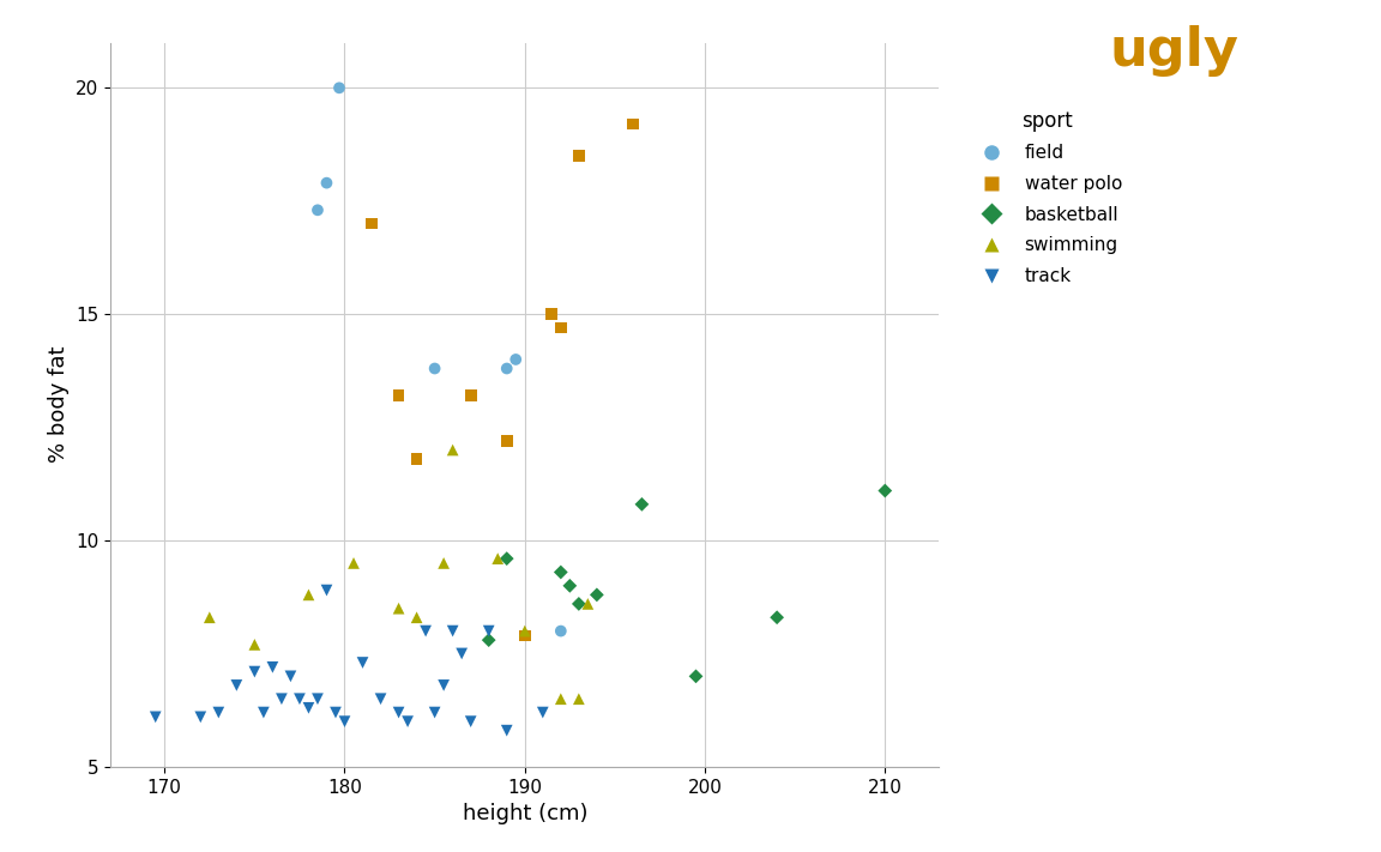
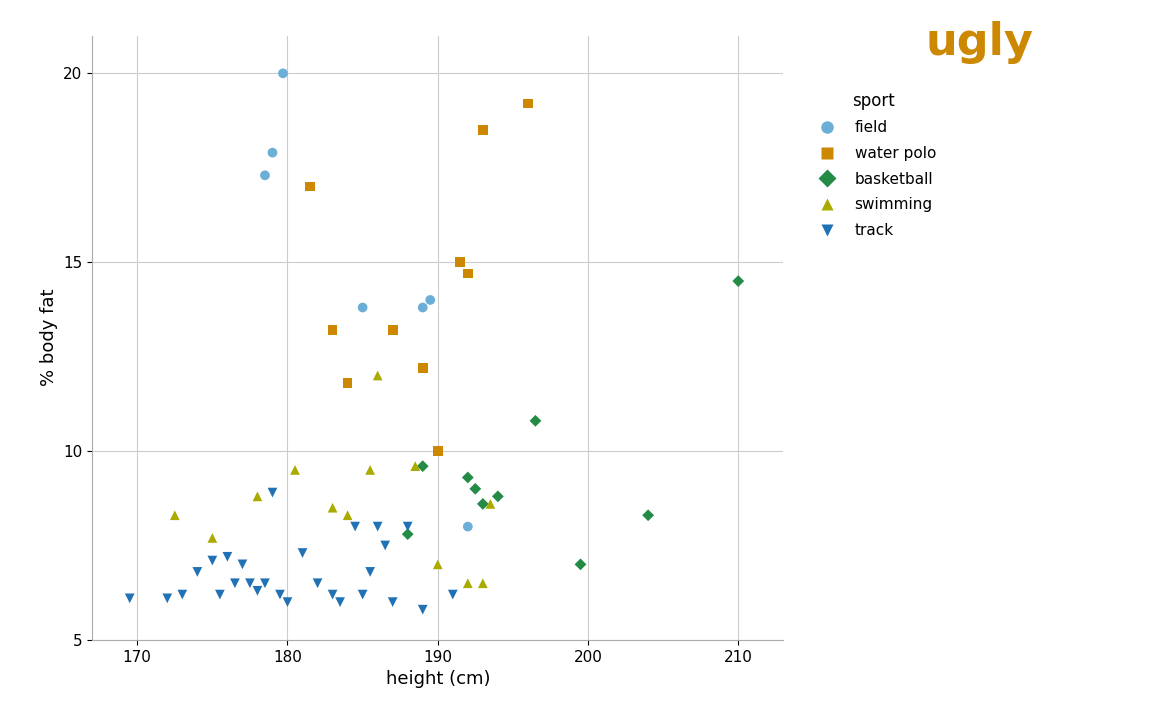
water polo/190: 7.9 -> 10.0
swimming/190: 8.0 -> 7.0
basketball/210: 11.1 -> 14.5
